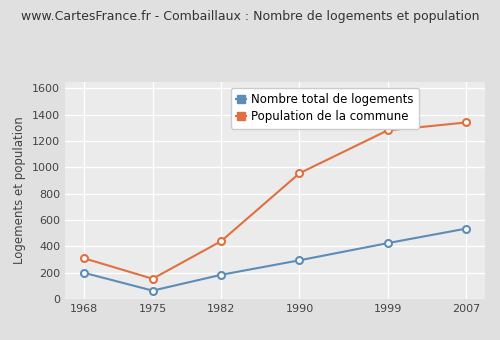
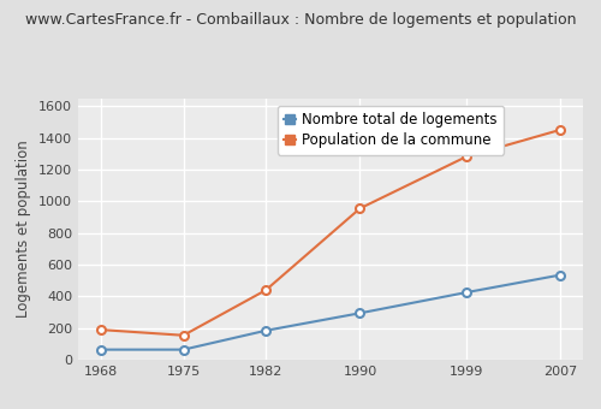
Nombre total de logements/1968: 200 -> 60
Population de la commune/1968: 310 -> 190
Population de la commune/2007: 1340 -> 1450
